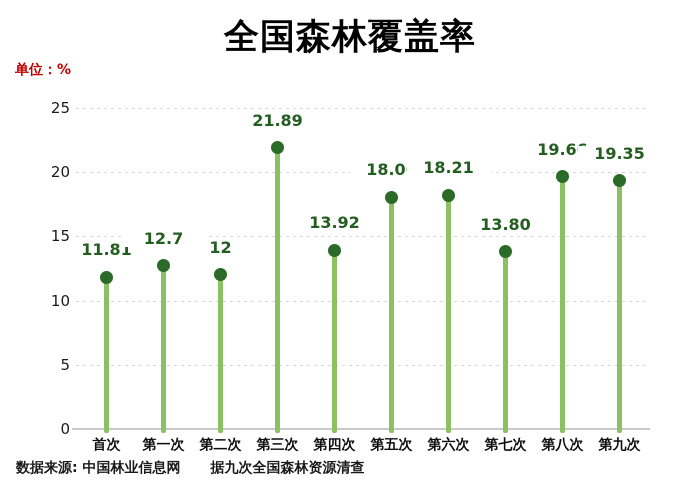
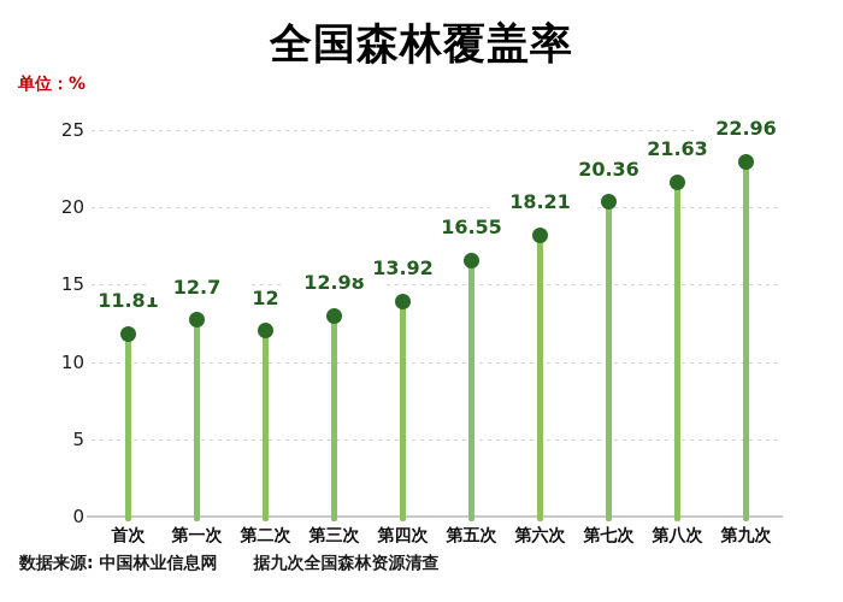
第三次: 21.89 -> 12.98
第五次: 18.06 -> 16.55
第七次: 13.80 -> 20.36
第八次: 19.66 -> 21.63
第九次: 19.35 -> 22.96
